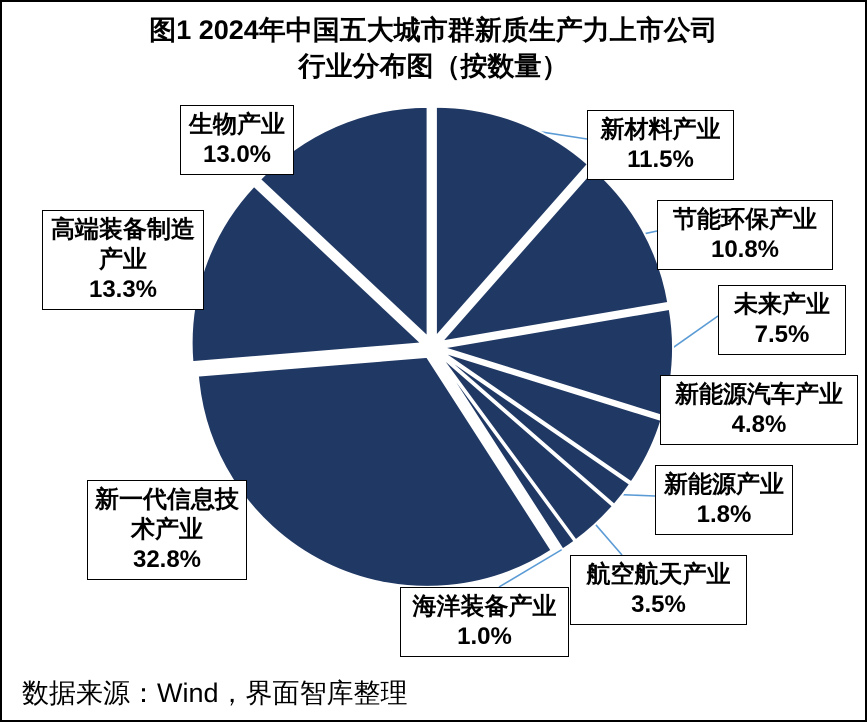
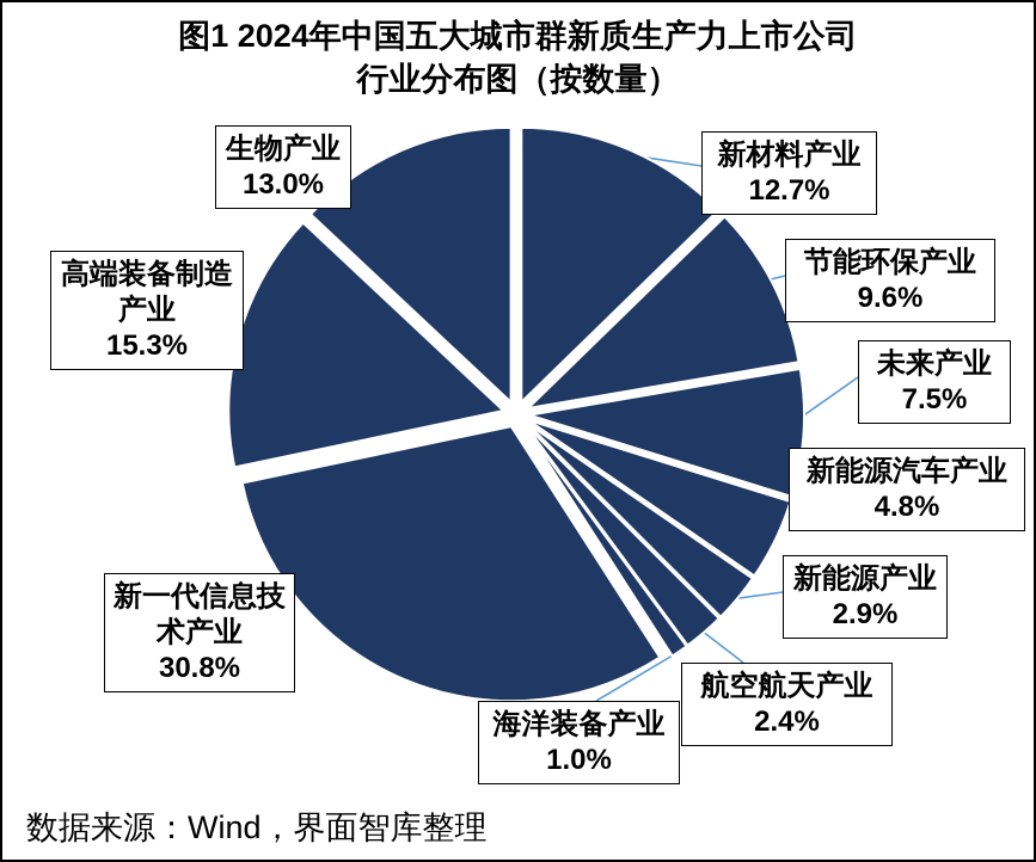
新材料产业: 11.5% -> 12.7%
节能环保产业: 10.8% -> 9.6%
新能源产业: 1.8% -> 2.9%
航空航天产业: 3.5% -> 2.4%
新一代信息技术产业: 32.8% -> 30.8%
高端装备制造产业: 13.3% -> 15.3%
